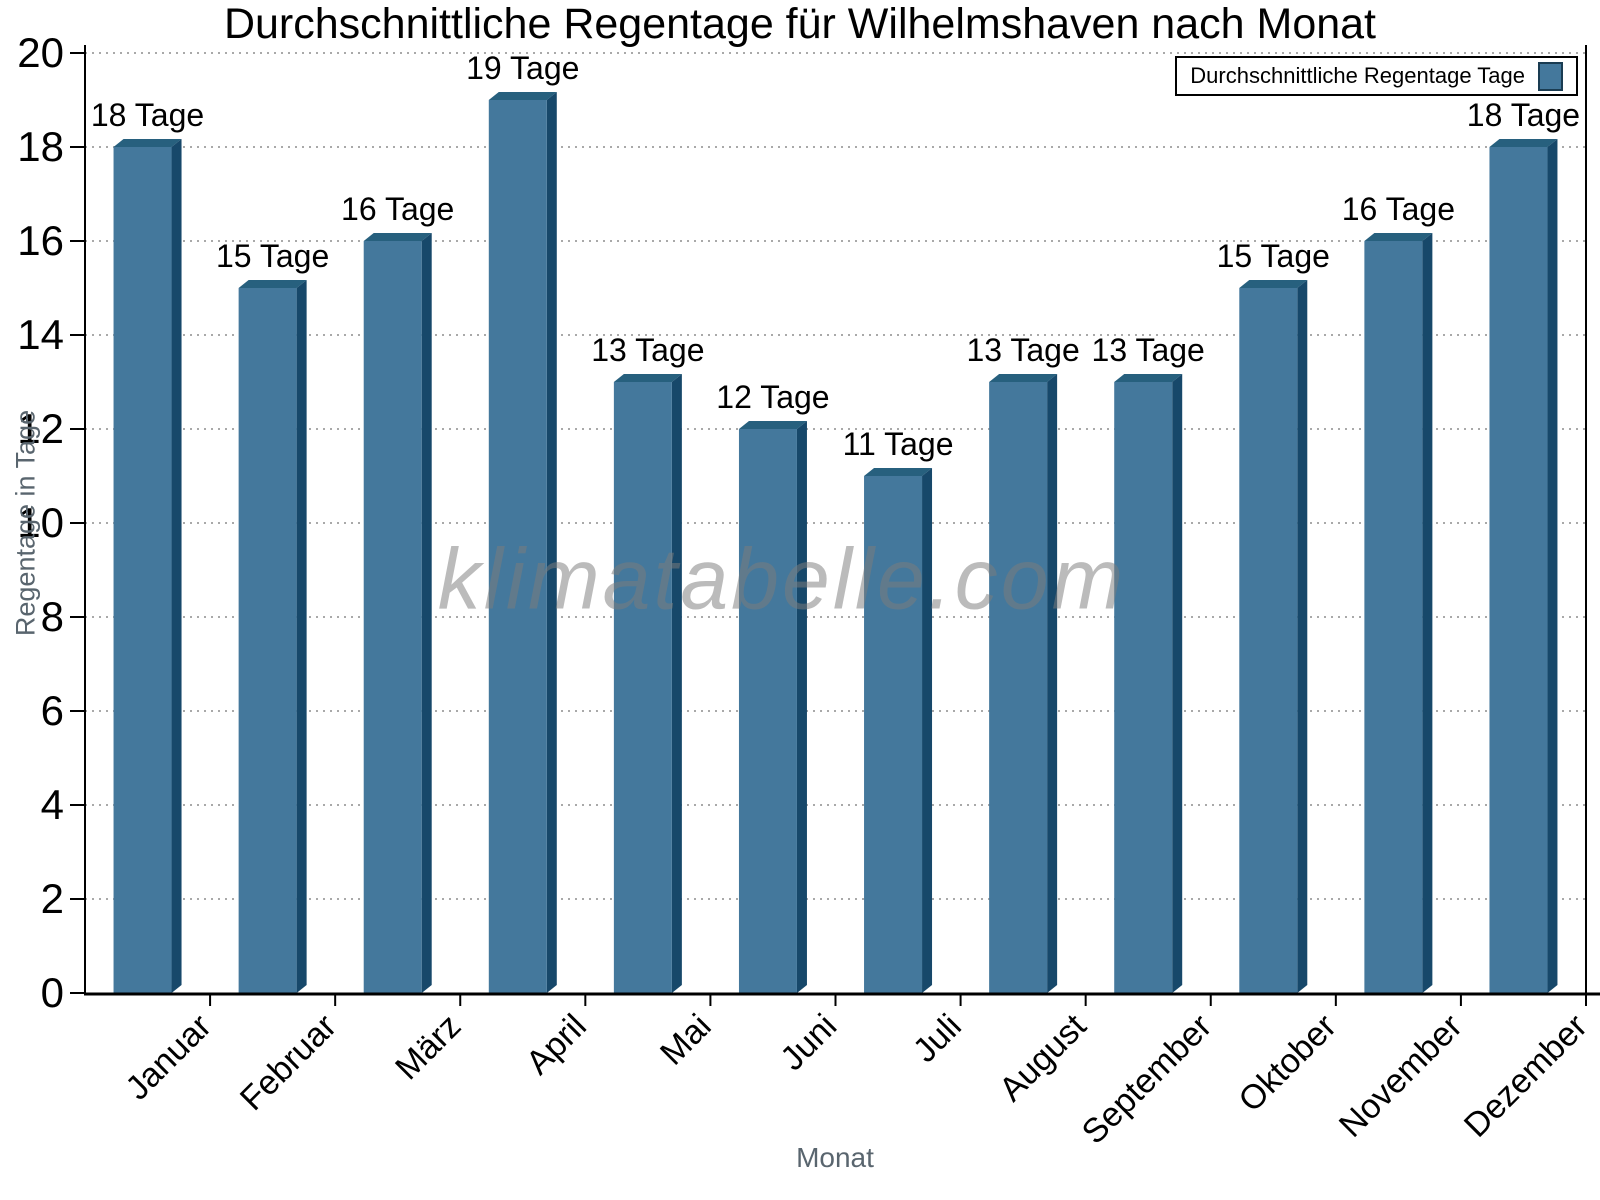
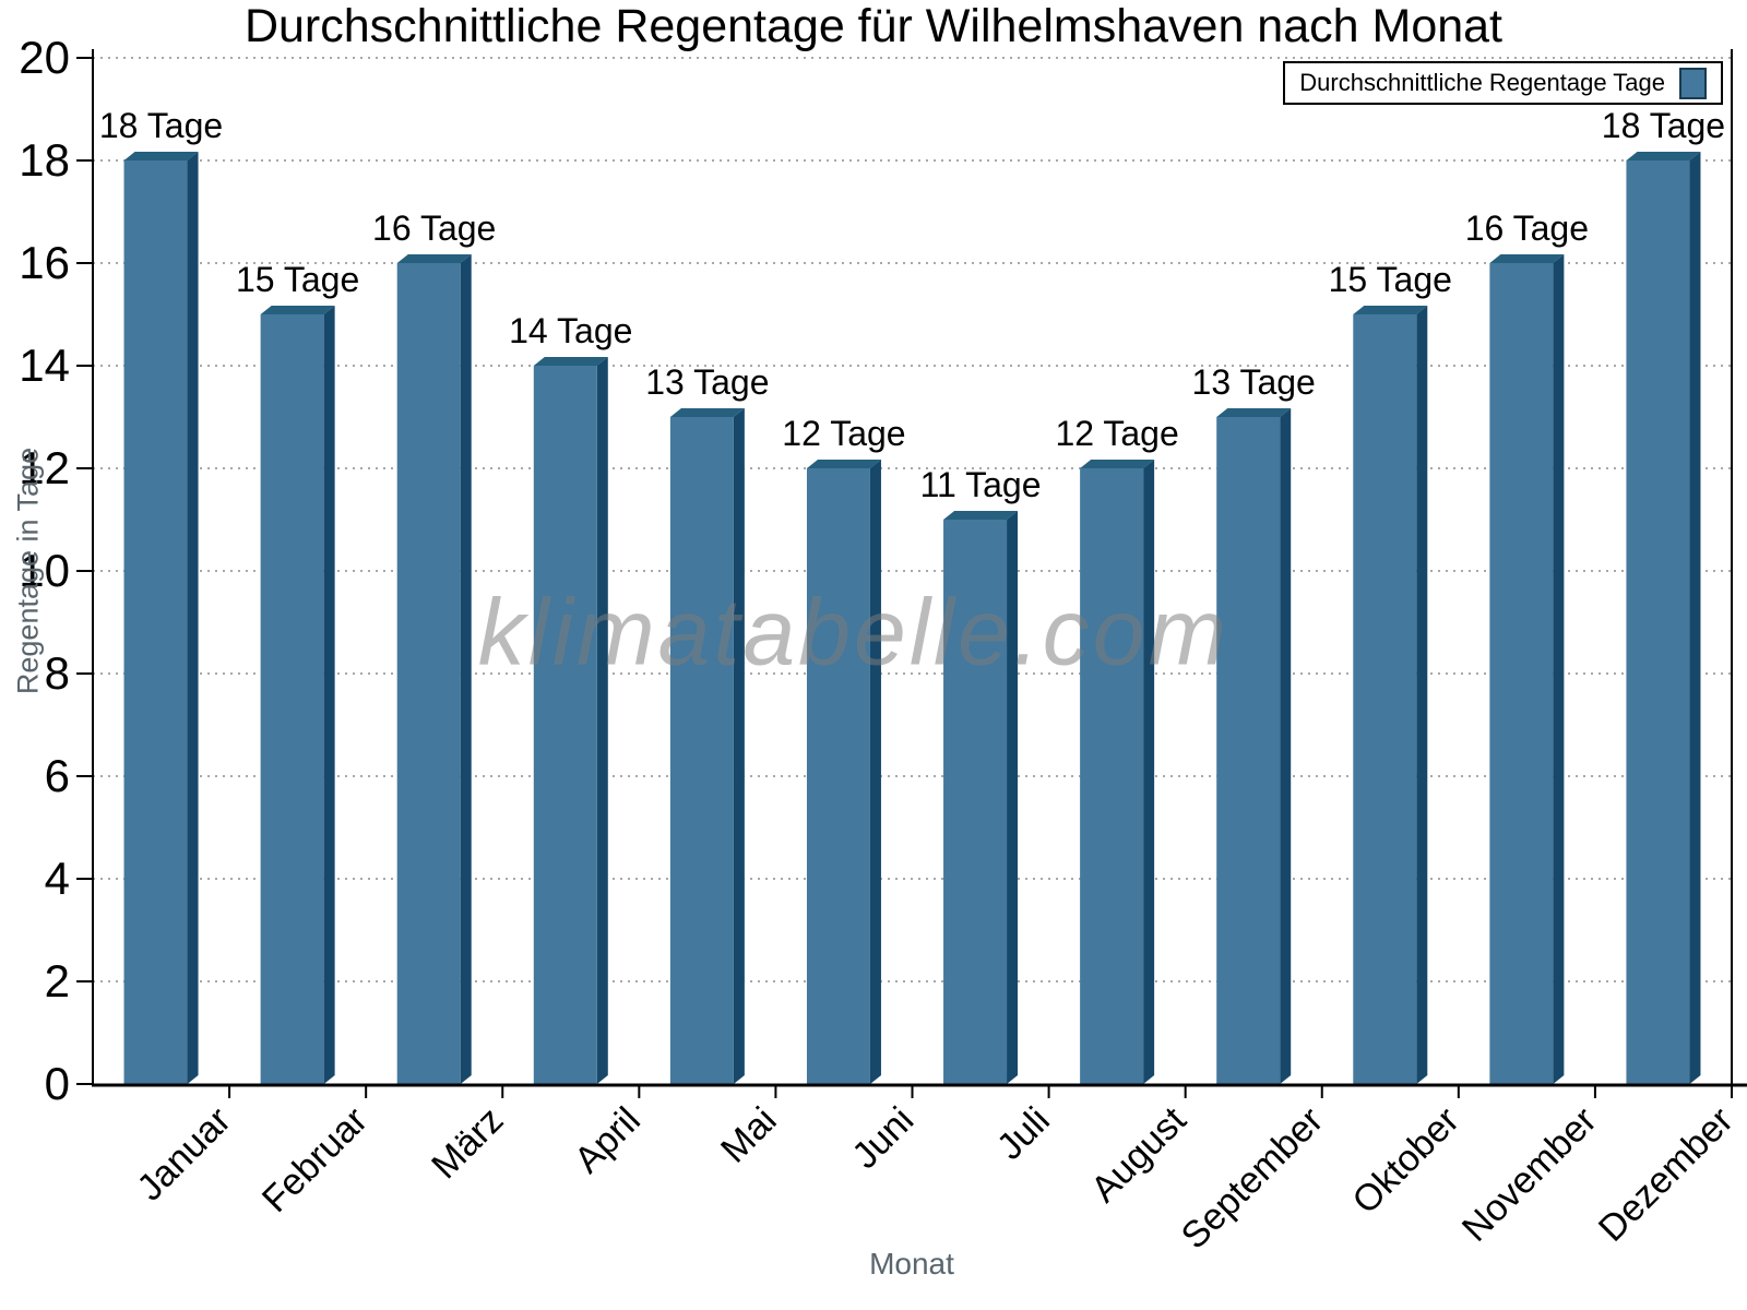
April: 19 -> 14
August: 13 -> 12
